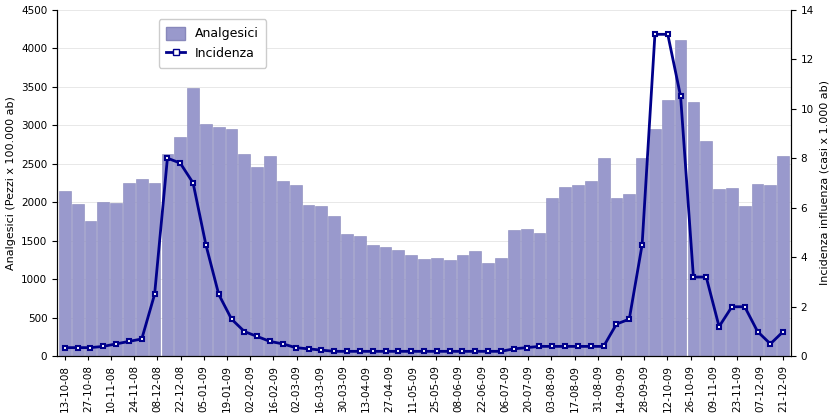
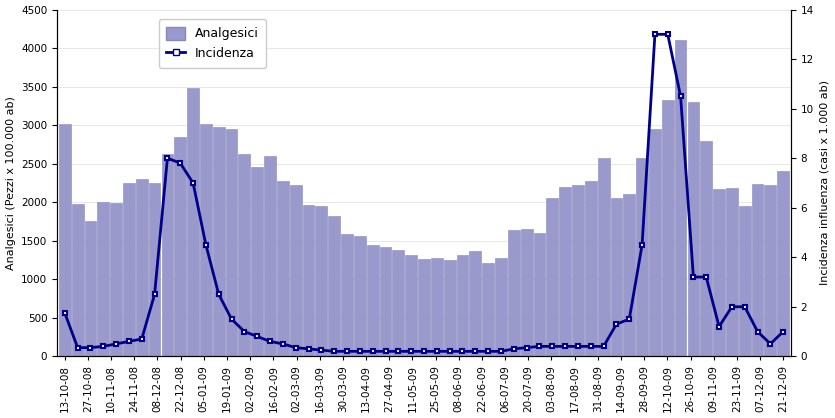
Analgesici/13-10-08: 2150 -> 3020
Incidenza/13-10-08: 0.35 -> 1.75
Analgesici/21-12-09: 2600 -> 2400
